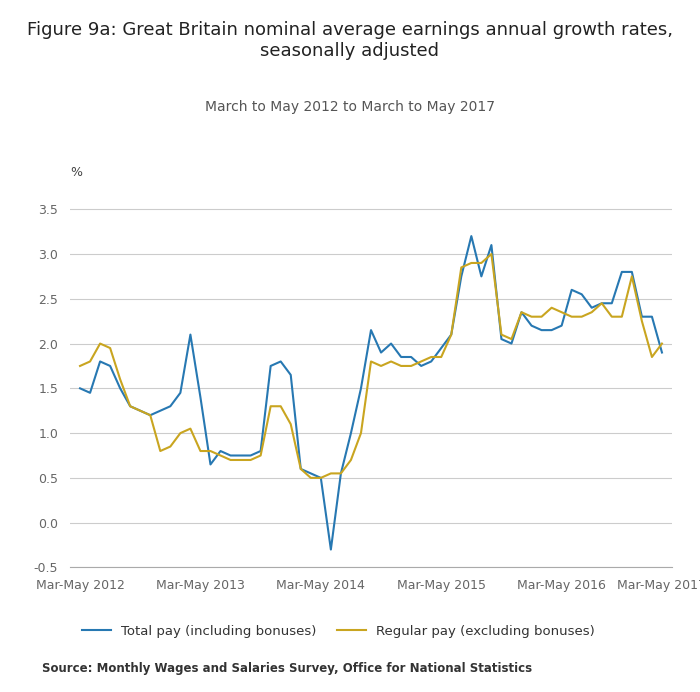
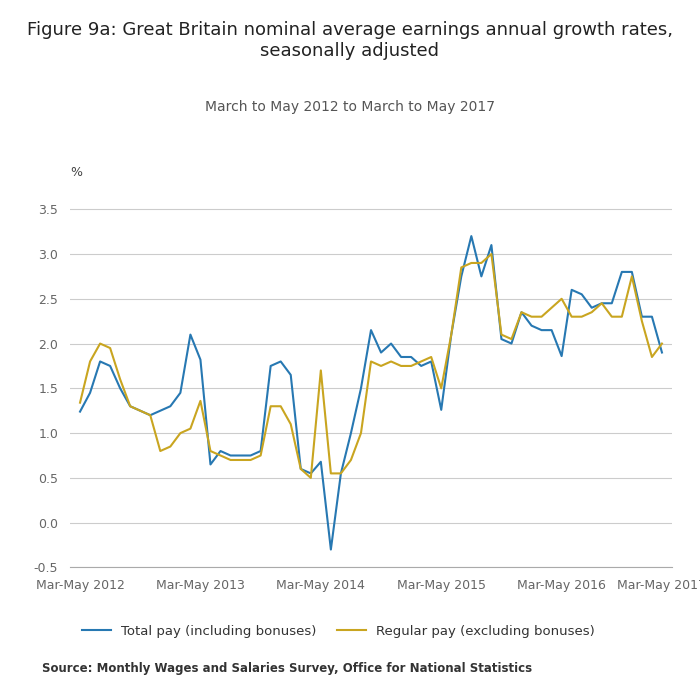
Total pay (including bonuses)/Mar-May 2012: 1.50 -> 1.24
Regular pay (excluding bonuses)/Mar-May 2012: 1.75 -> 1.34
Total pay (including bonuses)/Mar-May 2013: 1.40 -> 1.82
Regular pay (excluding bonuses)/Mar-May 2013: 0.80 -> 1.36
Total pay (including bonuses)/Mar-May 2014: 0.50 -> 0.68
Regular pay (excluding bonuses)/Mar-May 2014: 0.50 -> 1.70
Total pay (including bonuses)/Mar-May 2015: 1.95 -> 1.26
Regular pay (excluding bonuses)/Mar-May 2015: 1.85 -> 1.50
Total pay (including bonuses)/Mar-May 2016: 2.20 -> 1.86
Regular pay (excluding bonuses)/Mar-May 2016: 2.35 -> 2.50
